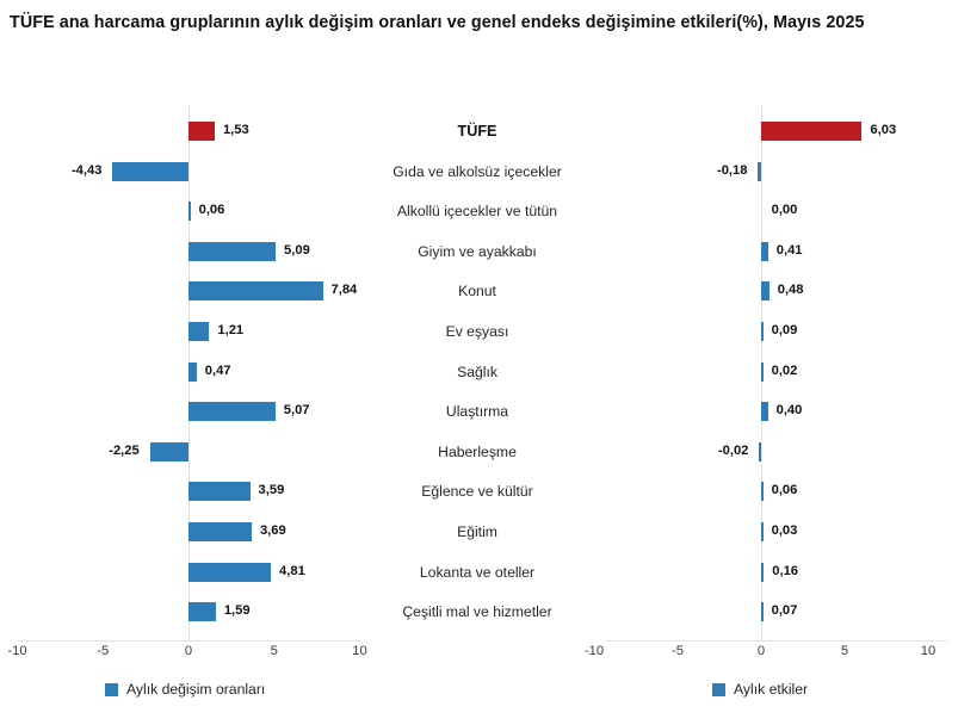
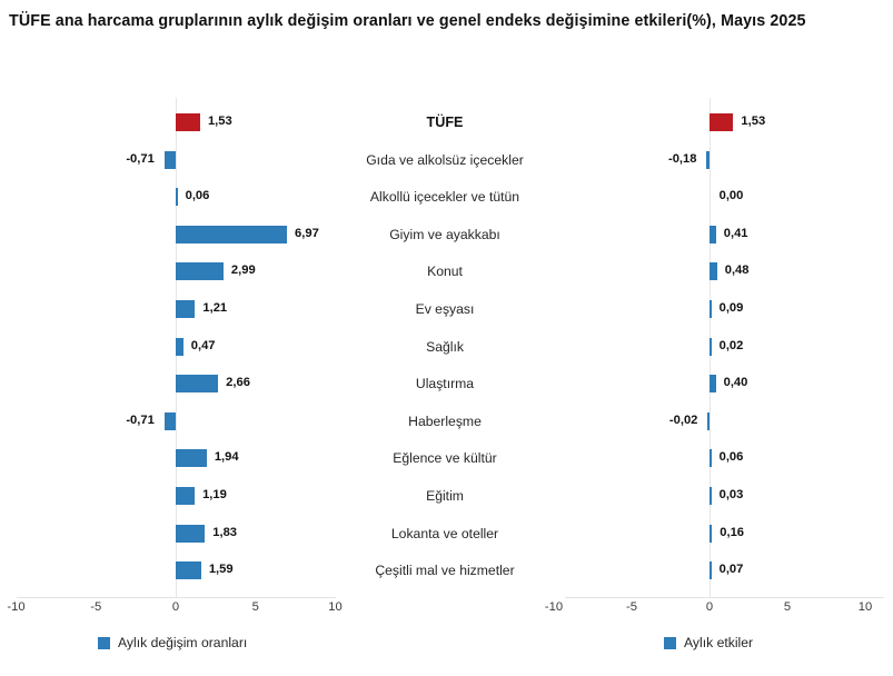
Aylık değişim oranları/Gıda ve alkolsüz içecekler: -4,43 -> -0,71
Aylık değişim oranları/Giyim ve ayakkabı: 5,09 -> 6,97
Aylık değişim oranları/Konut: 7,84 -> 2,99
Aylık değişim oranları/Ulaştırma: 5,07 -> 2,66
Aylık değişim oranları/Haberleşme: -2,25 -> -0,71
Aylık değişim oranları/Eğlence ve kültür: 3,59 -> 1,94
Aylık değişim oranları/Eğitim: 3,69 -> 1,19
Aylık değişim oranları/Lokanta ve oteller: 4,81 -> 1,83
Aylık etkiler/TÜFE: 6,03 -> 1,53
